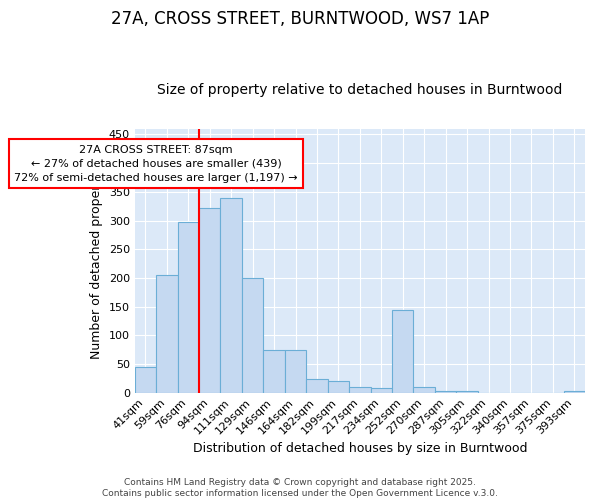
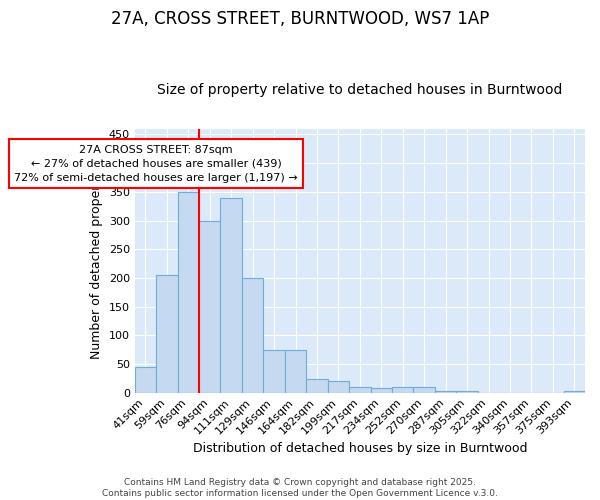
76sqm: 298 -> 350
94sqm: 322 -> 300
252sqm: 144 -> 10
